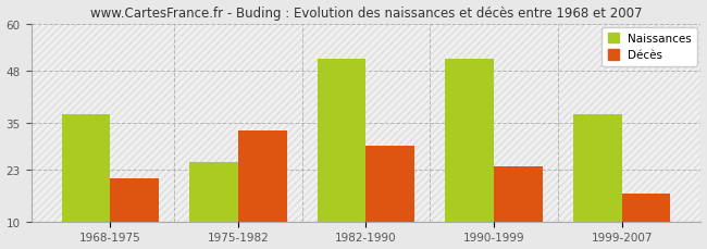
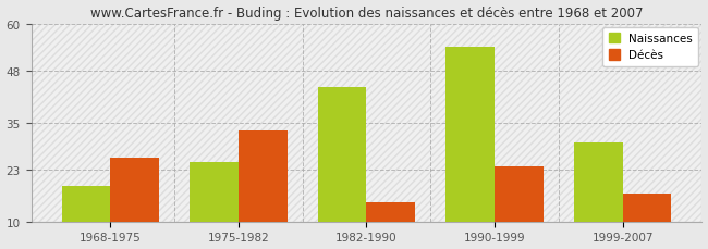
Naissances/1968-1975: 37 -> 19
Décès/1968-1975: 21 -> 26
Naissances/1982-1990: 51 -> 44
Décès/1982-1990: 29 -> 15
Naissances/1990-1999: 51 -> 54
Naissances/1999-2007: 37 -> 30
